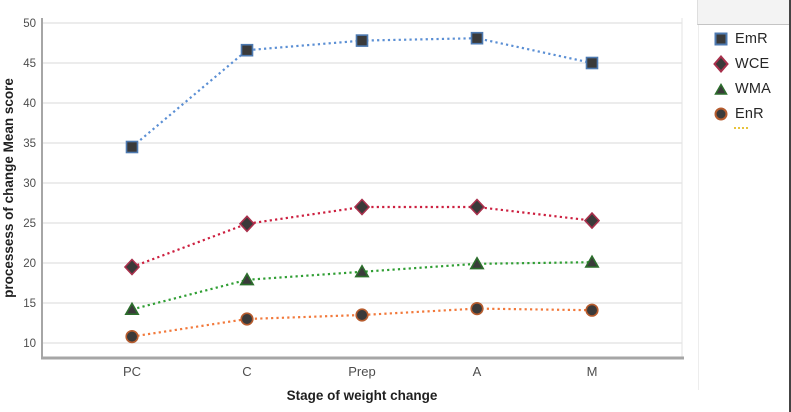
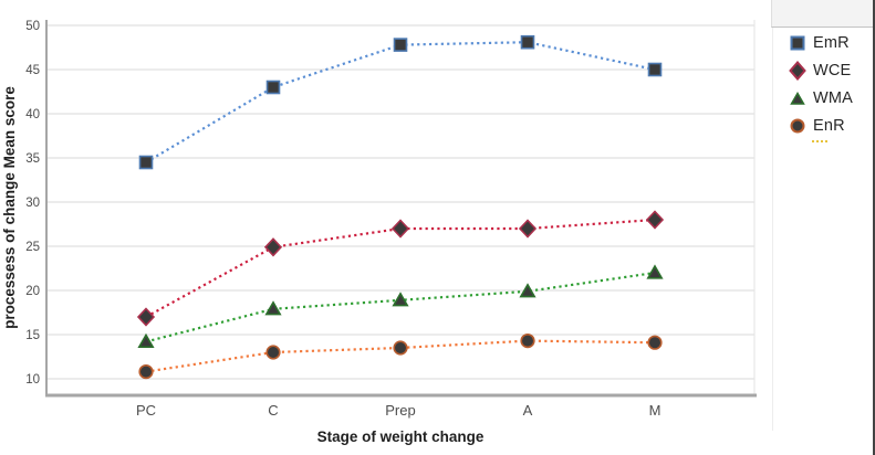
WCE/PC: 20 -> 17
EmR/C: 47 -> 43
WCE/M: 25 -> 28
WMA/M: 20 -> 22
